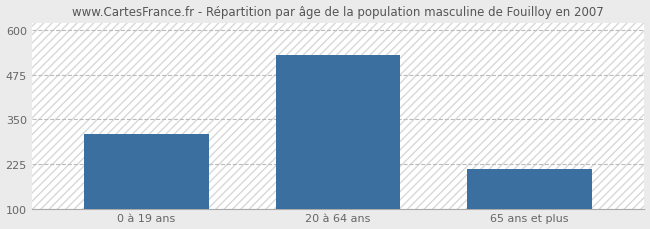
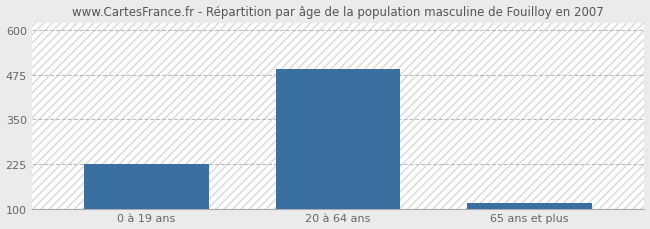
0 à 19 ans: 310 -> 225
20 à 64 ans: 530 -> 490
65 ans et plus: 210 -> 115
